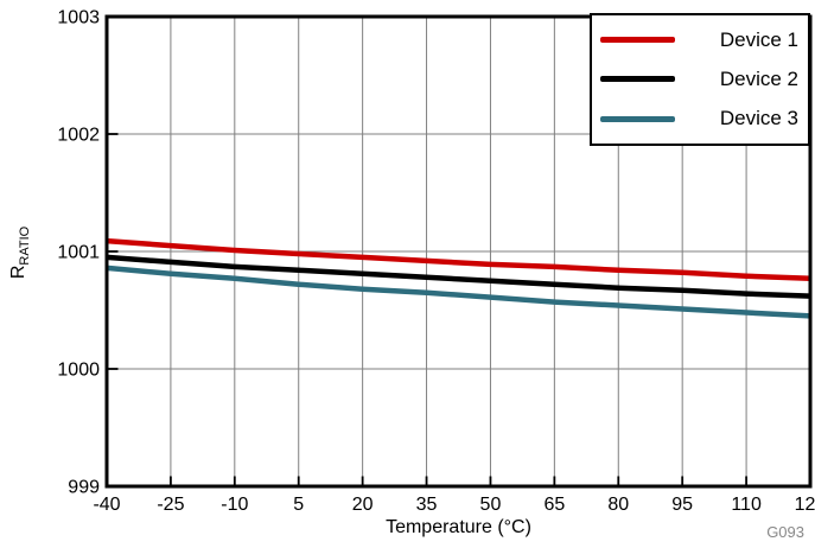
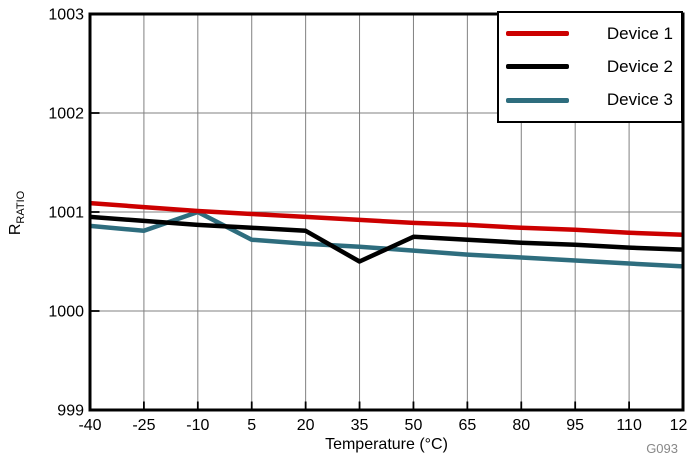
Device 3/-10: 1000.8 -> 1001.0
Device 2/35: 1000.8 -> 1000.5
